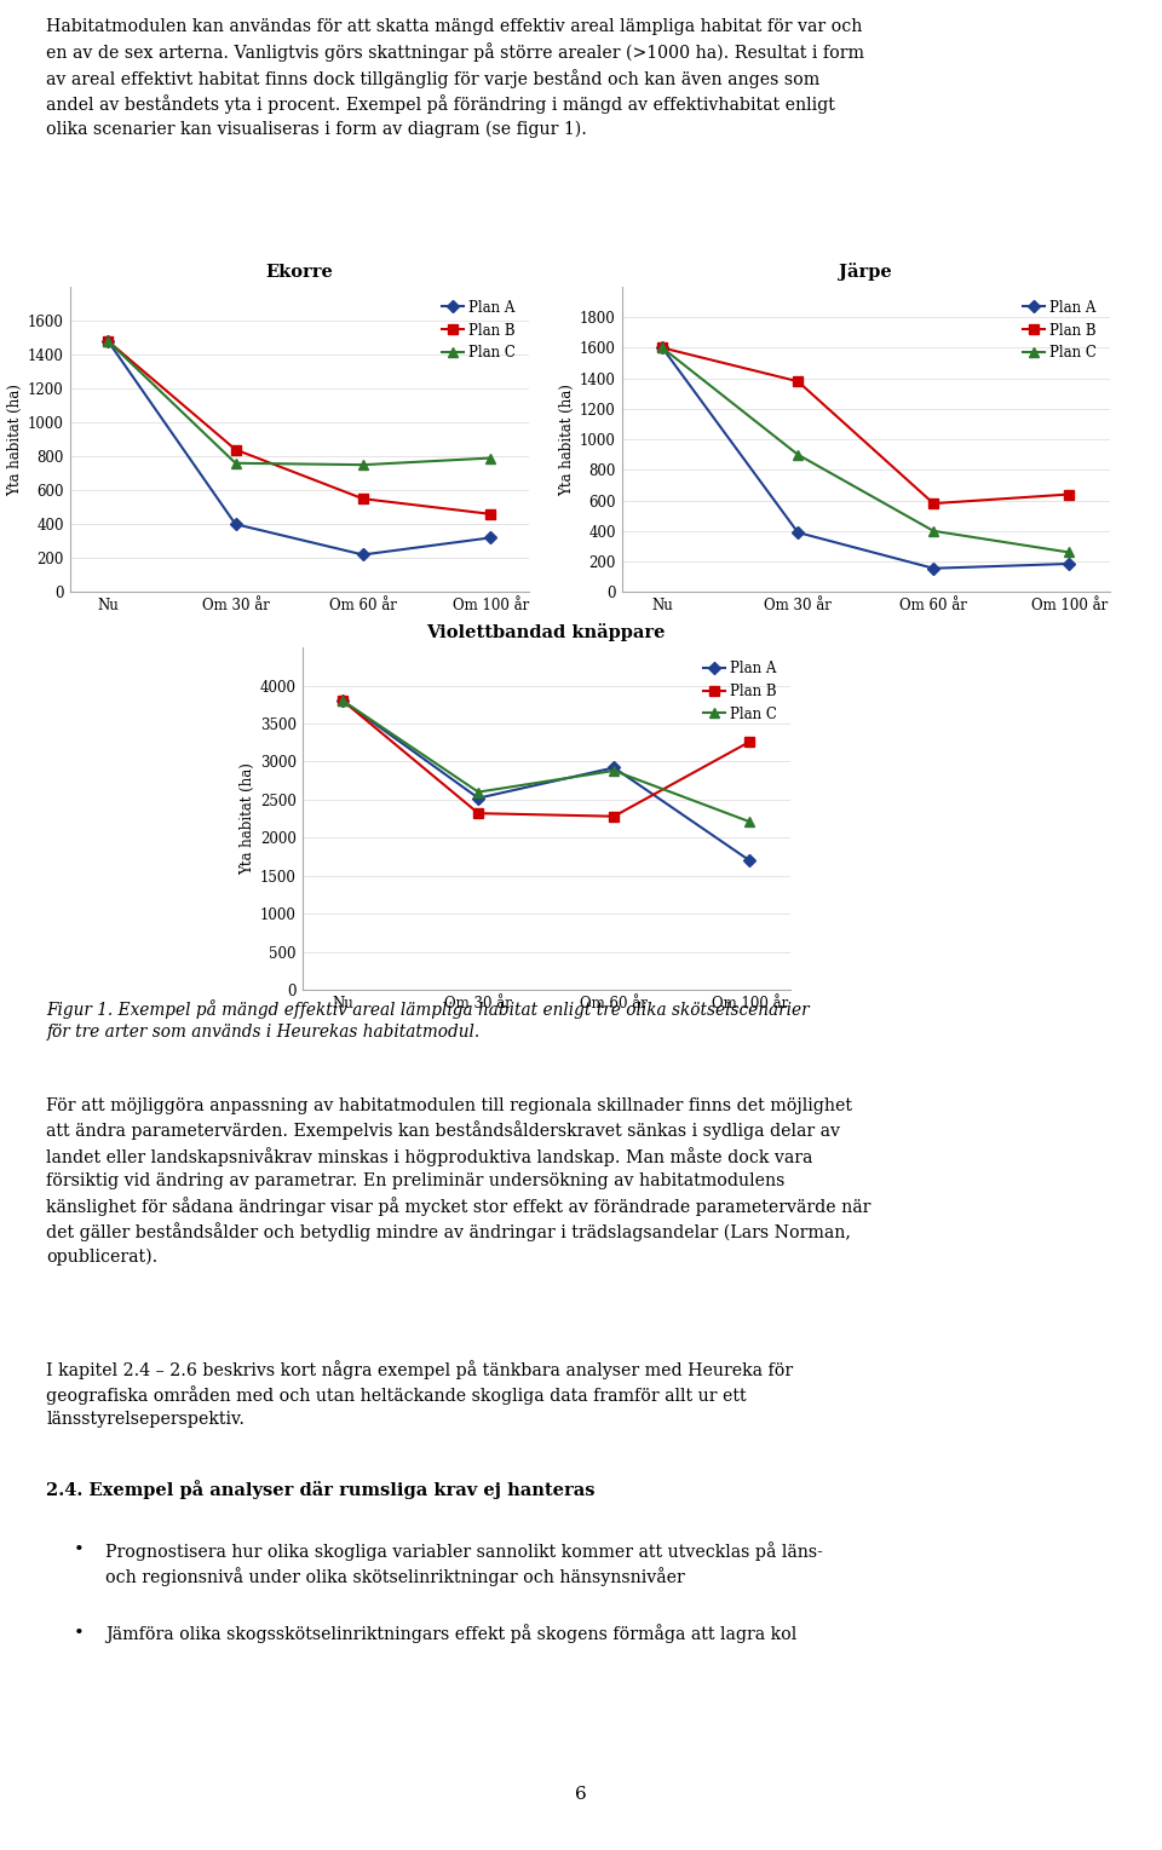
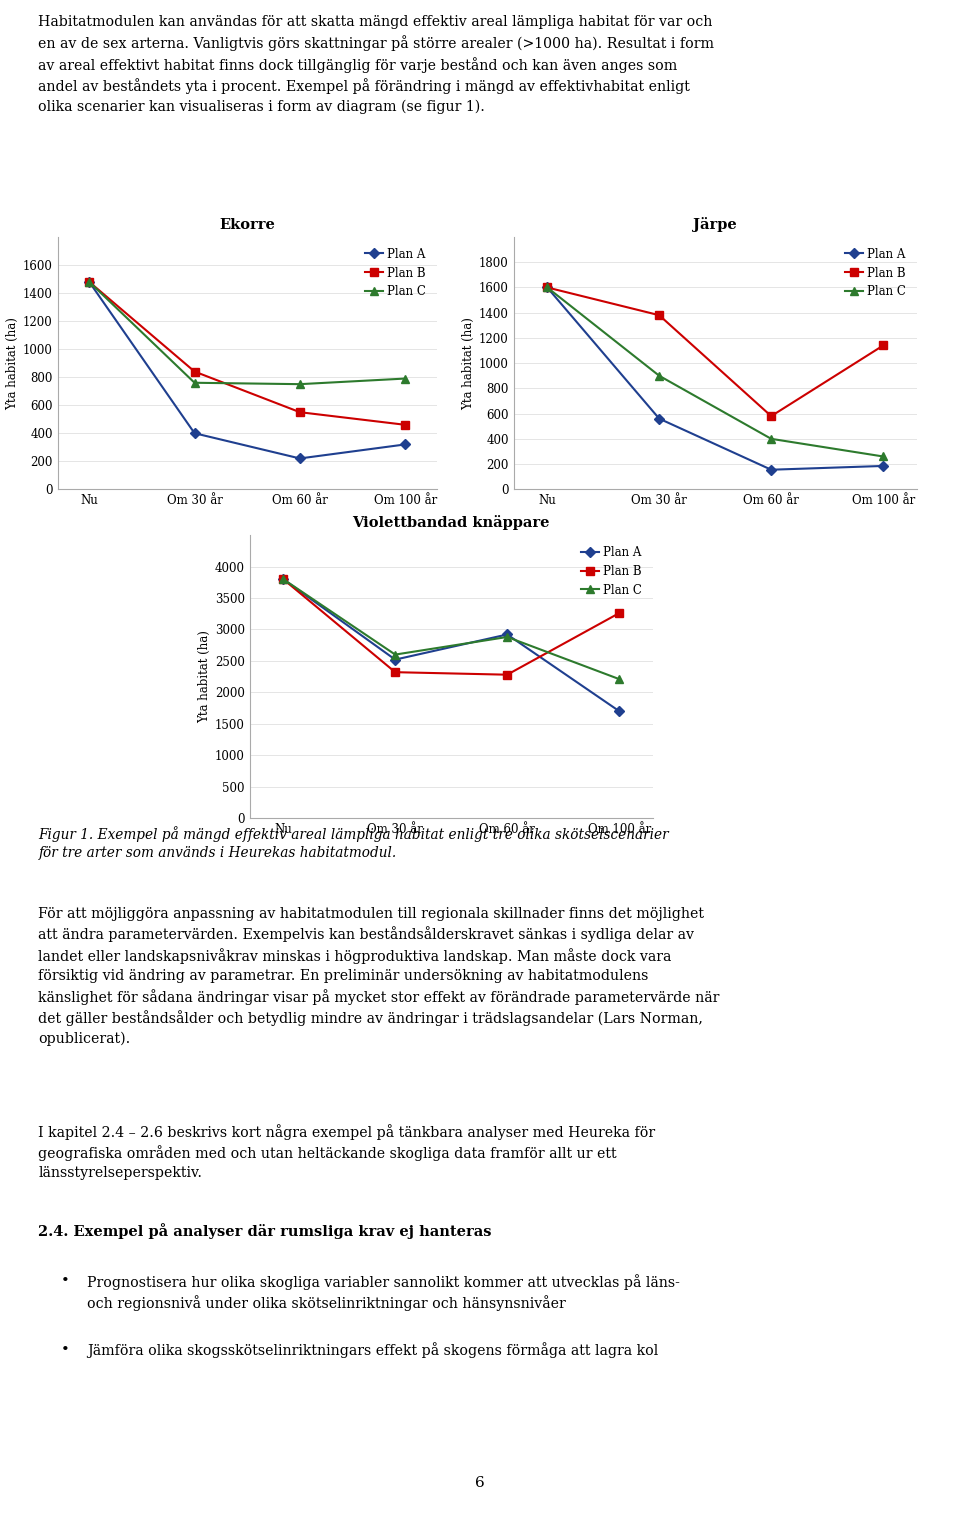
Järpe/Plan A/Om 30 år: 390 -> 560
Järpe/Plan B/Om 100 år: 640 -> 1140
